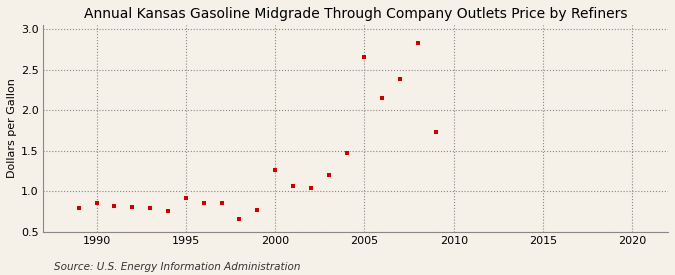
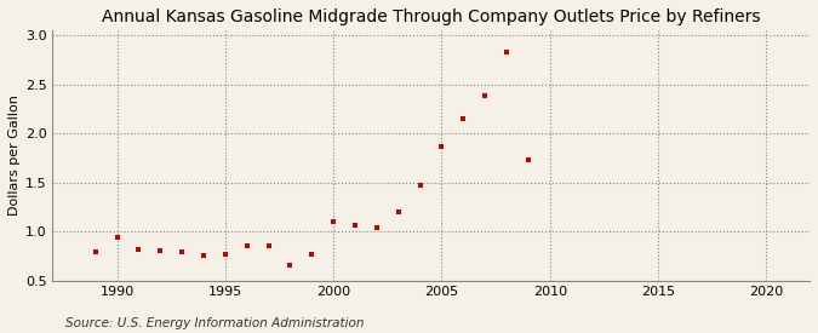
1990: 0.86 -> 0.94
1995: 0.92 -> 0.77
2000: 1.26 -> 1.10
2005: 2.66 -> 1.87
